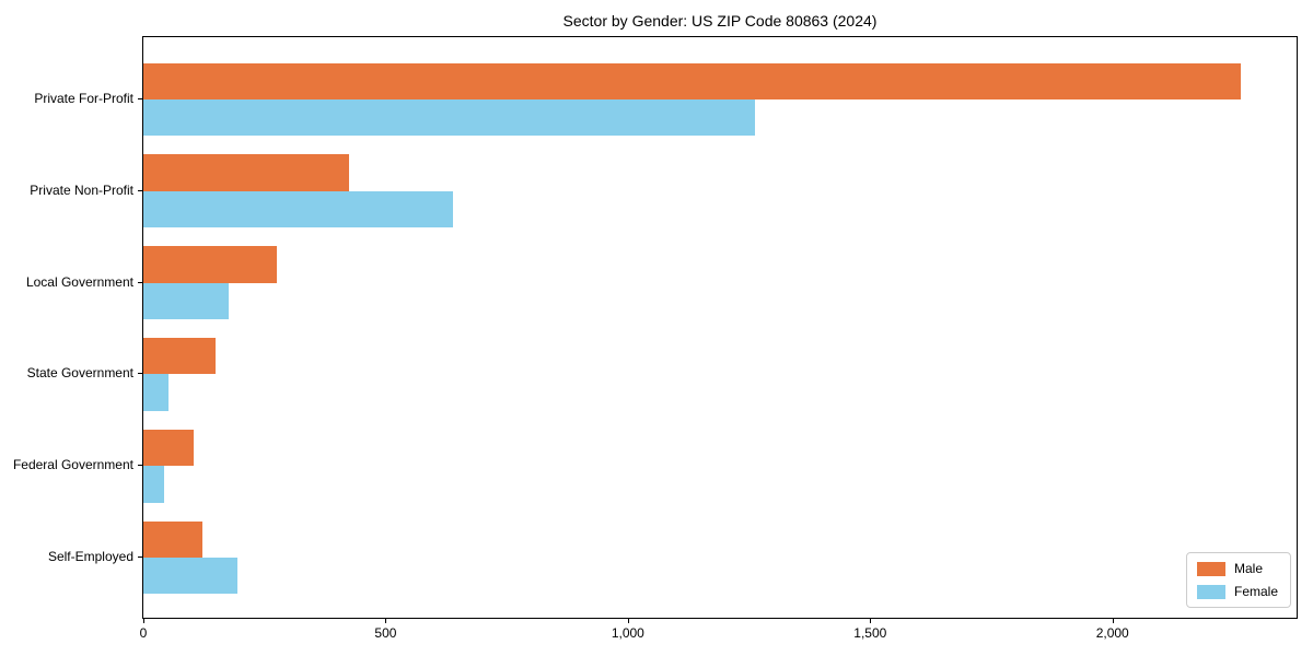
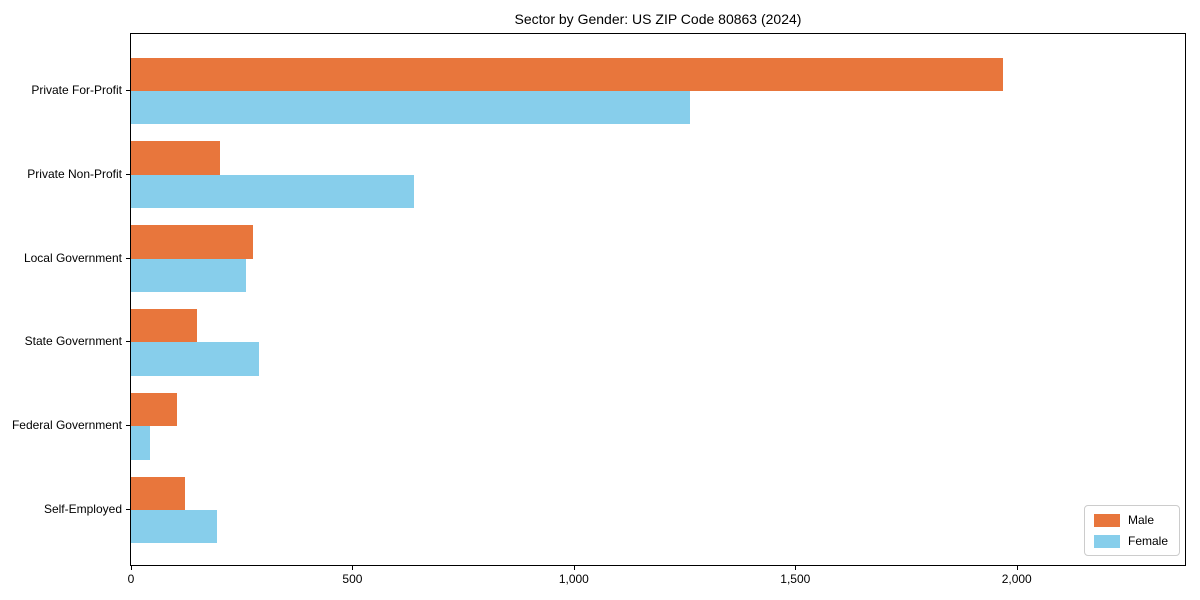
Male/Private For-Profit: 2260 -> 1970
Male/Private Non-Profit: 420 -> 200
Female/Local Government: 180 -> 260
Female/State Government: 50 -> 290
